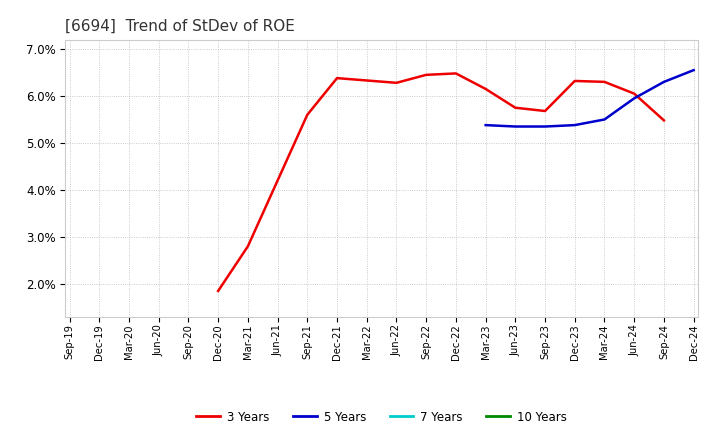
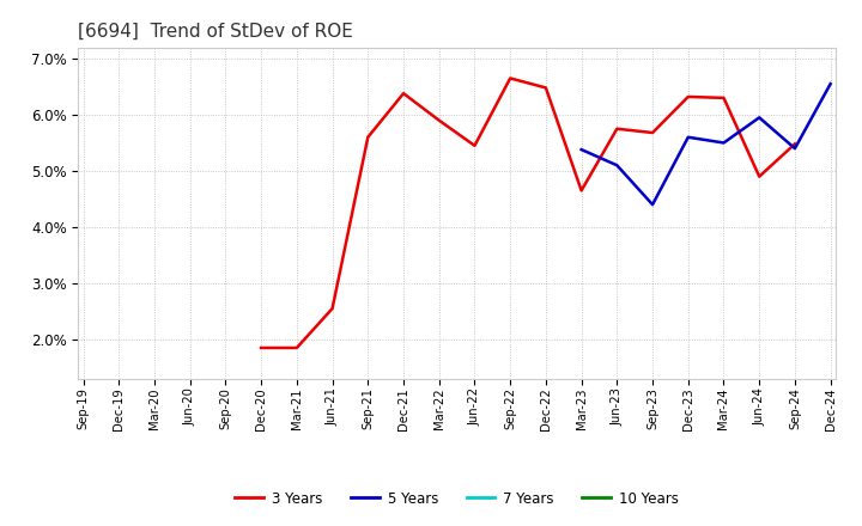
3 Years/Mar-21: 2.80% -> 1.85%
3 Years/Jun-21: 4.20% -> 2.55%
3 Years/Mar-22: 6.33% -> 5.90%
3 Years/Jun-22: 6.28% -> 5.45%
3 Years/Sep-22: 6.45% -> 6.65%
3 Years/Mar-23: 6.15% -> 4.65%
5 Years/Jun-23: 5.35% -> 5.10%
5 Years/Sep-23: 5.35% -> 4.40%
5 Years/Dec-23: 5.38% -> 5.60%
3 Years/Jun-24: 6.05% -> 4.90%
5 Years/Sep-24: 6.30% -> 5.40%
